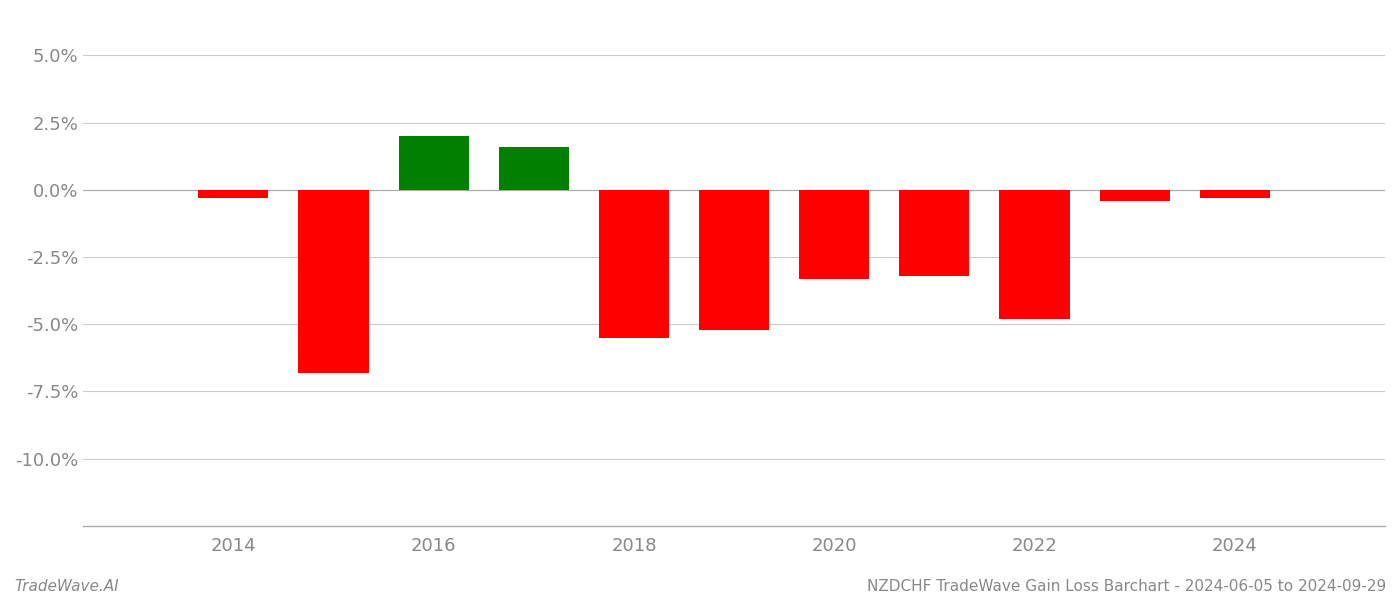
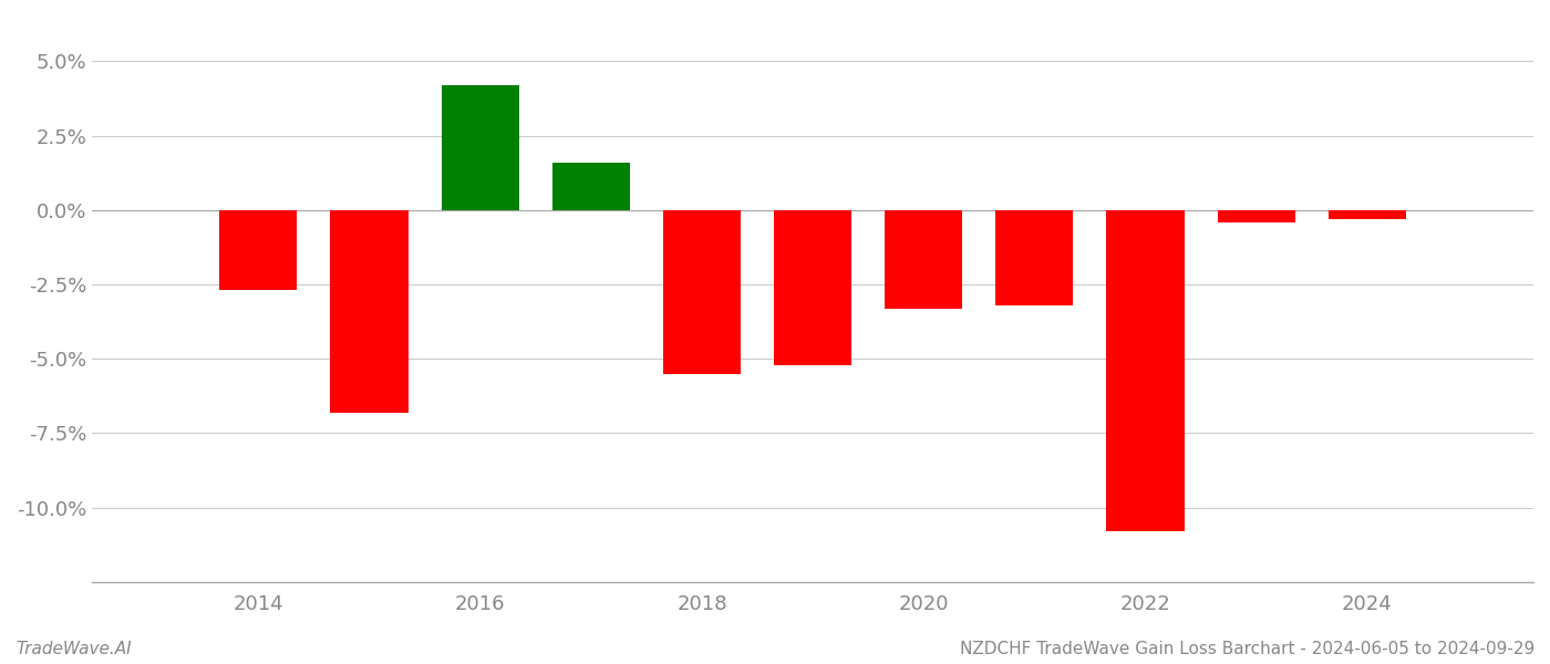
2014: -0.3% -> -2.7%
2016: 2.0% -> 4.2%
2022: -4.8% -> -10.8%
